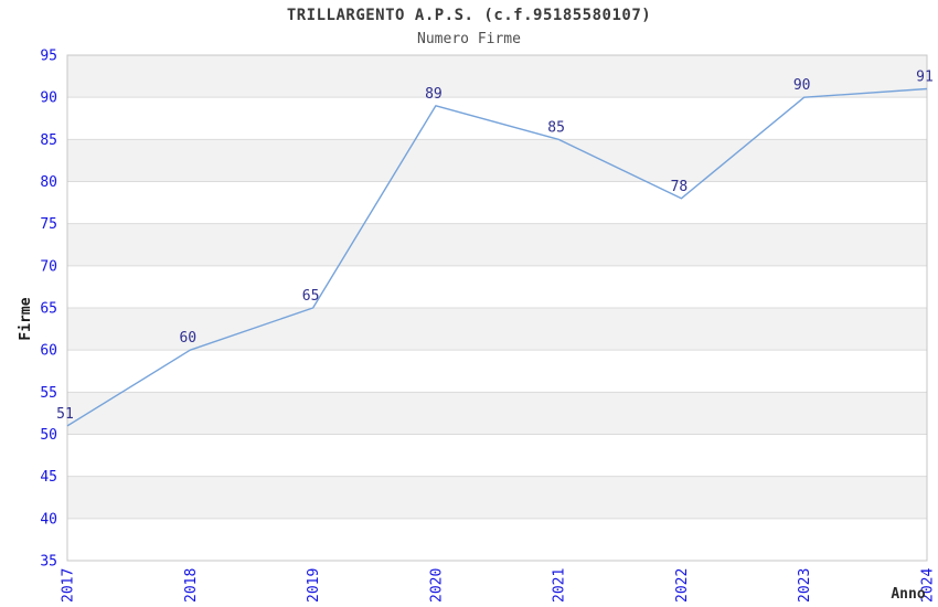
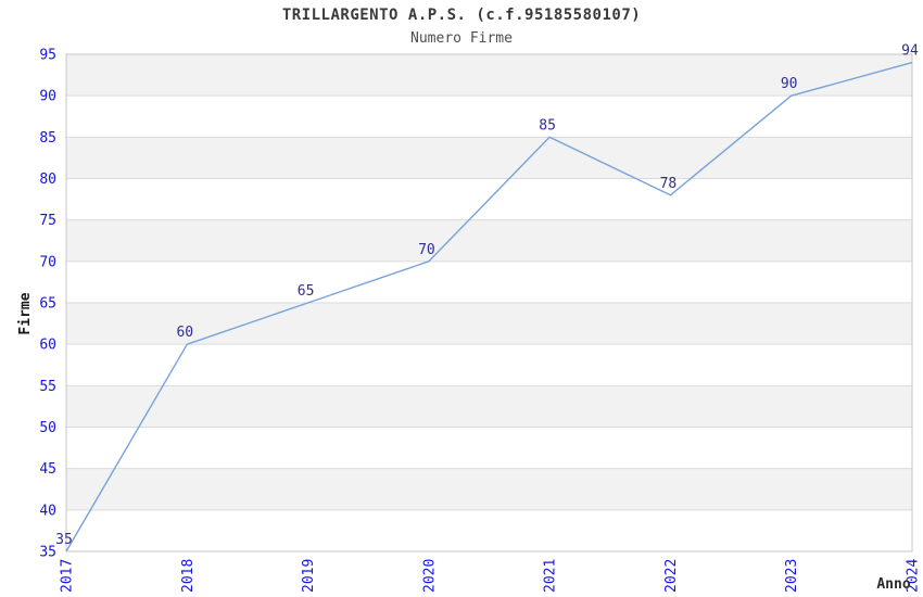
2017: 51 -> 35
2020: 89 -> 70
2024: 91 -> 94
